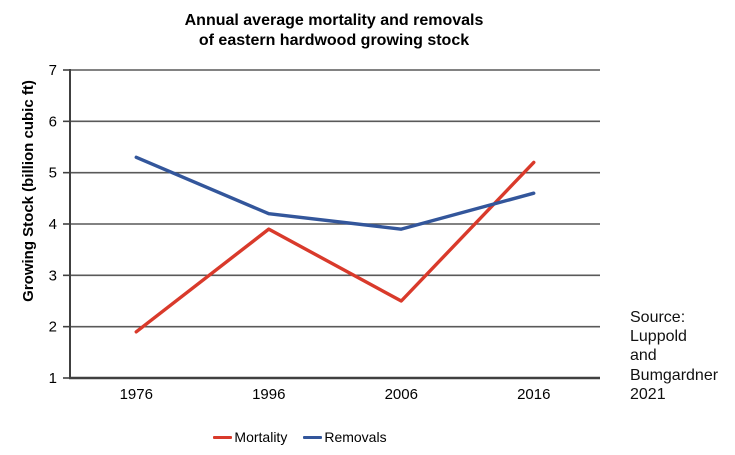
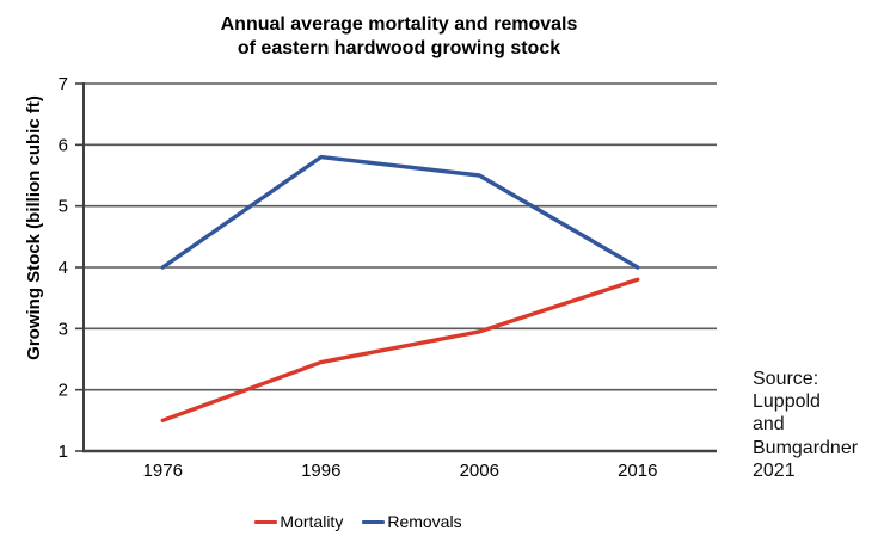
Mortality/1976: 1.9 -> 1.5
Removals/1976: 5.3 -> 4.0
Mortality/1996: 3.9 -> 2.5
Removals/1996: 4.2 -> 5.8
Mortality/2006: 2.5 -> 3.0
Removals/2006: 3.9 -> 5.5
Mortality/2016: 5.2 -> 3.8
Removals/2016: 4.6 -> 4.0
